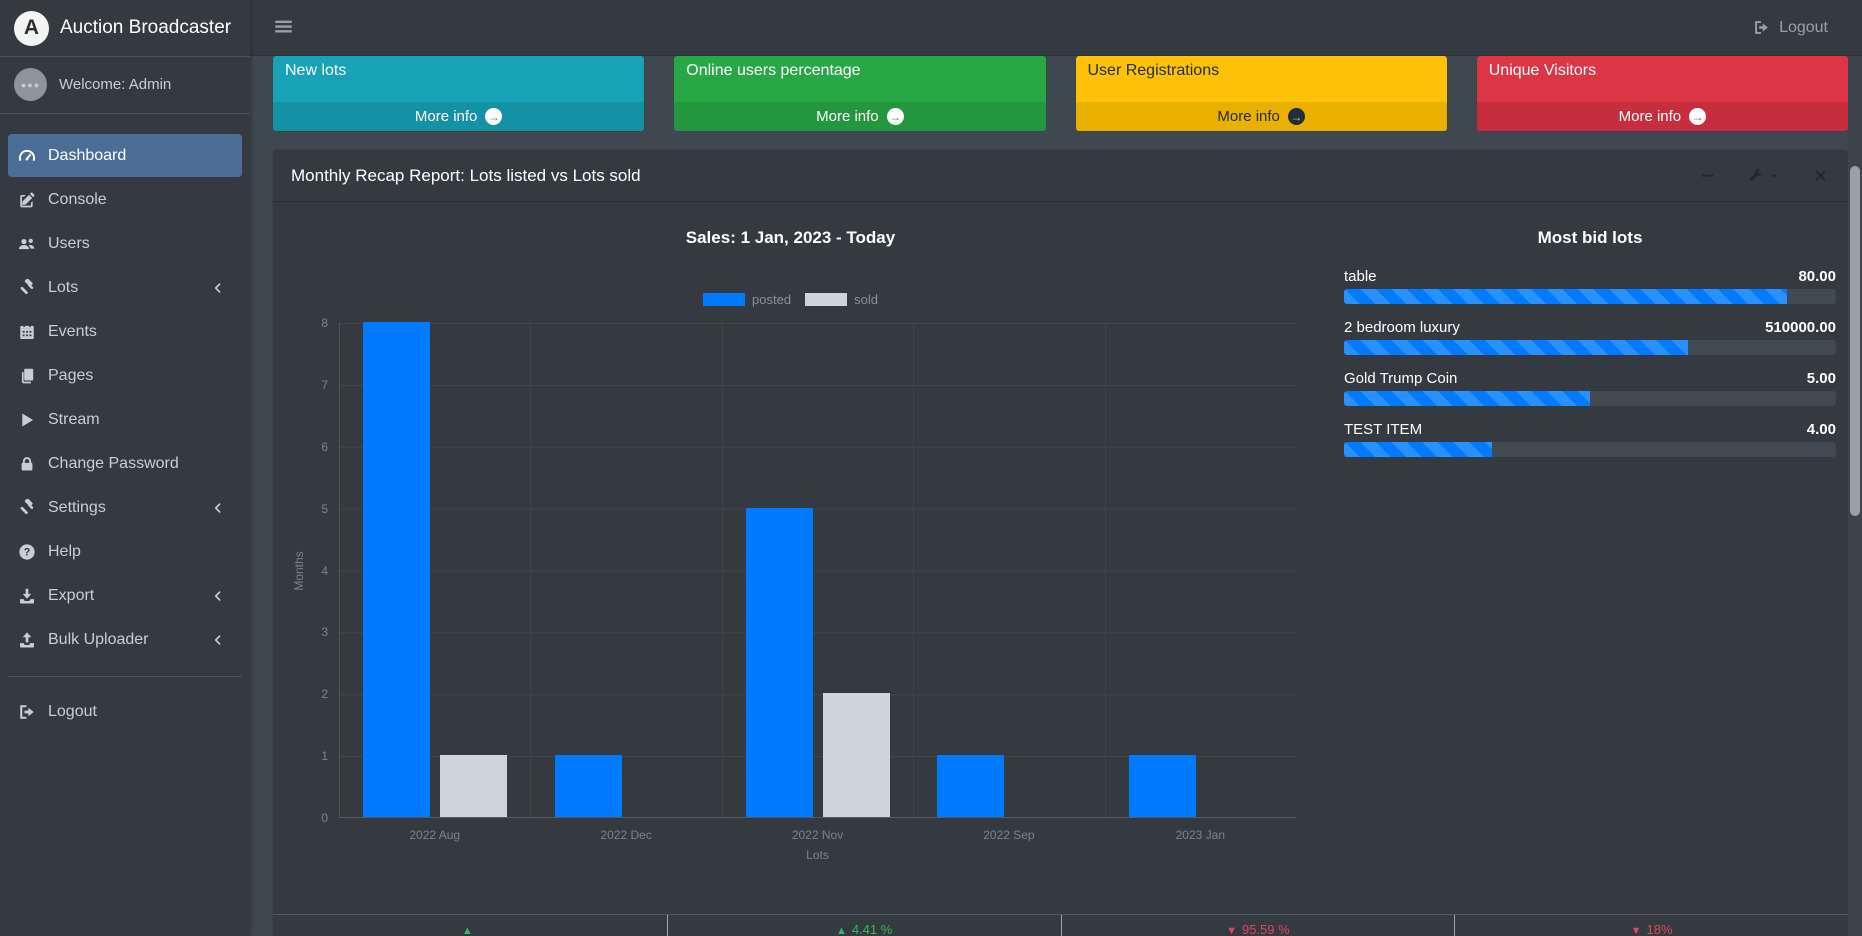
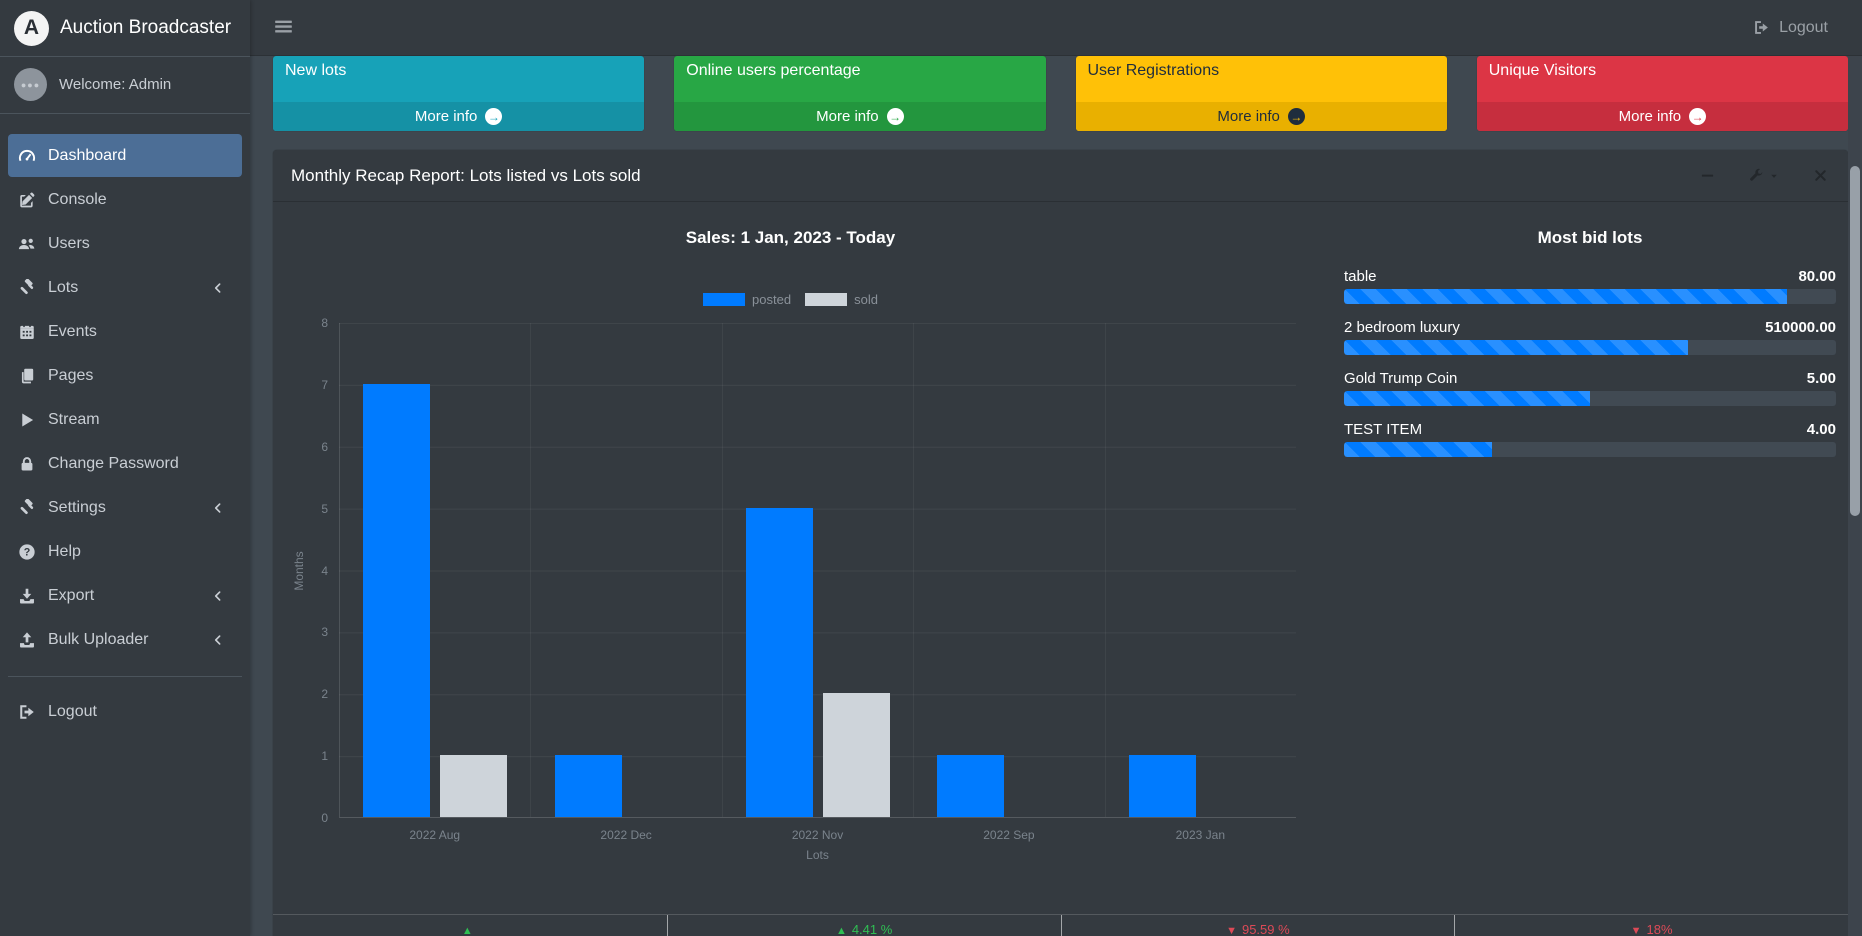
posted/2022 Aug: 8 -> 7
